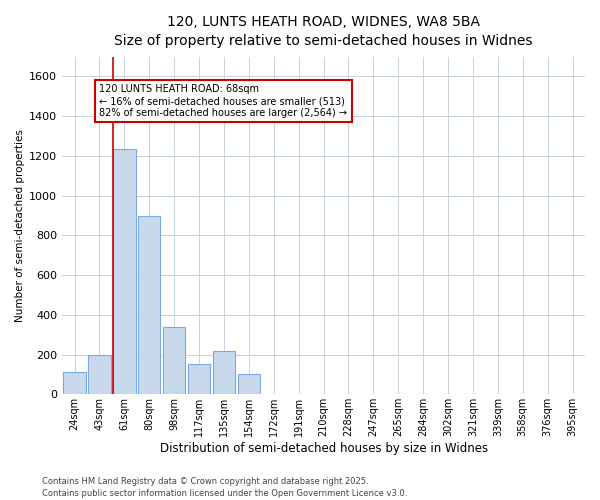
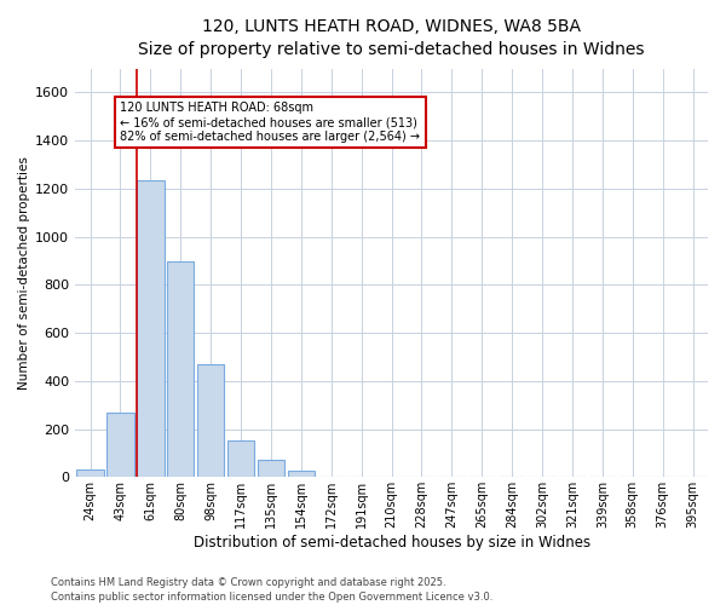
24sqm: 110 -> 30
43sqm: 200 -> 270
98sqm: 340 -> 470
135sqm: 220 -> 70
154sqm: 100 -> 20
